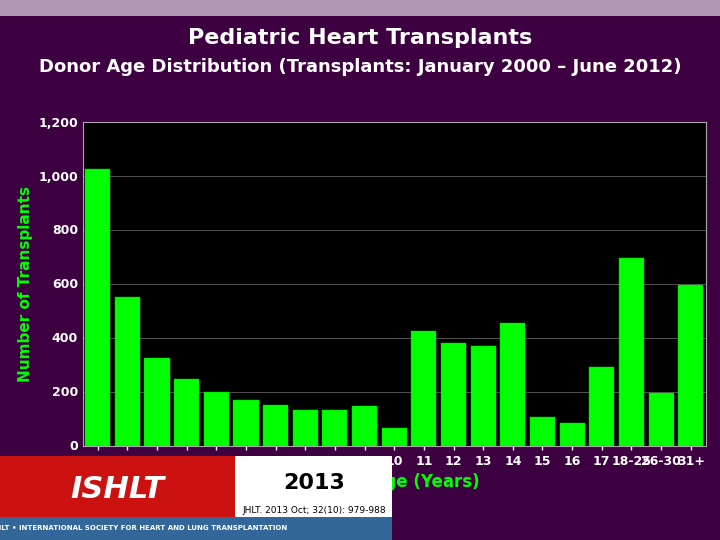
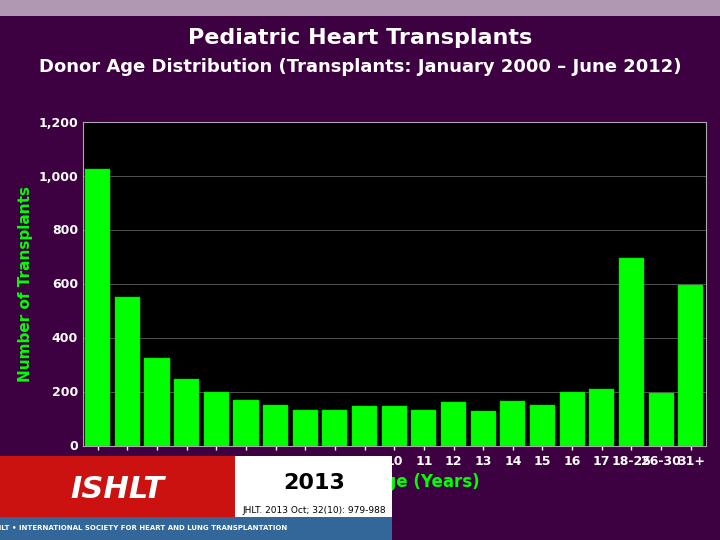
10: 65 -> 148
11: 425 -> 130
12: 380 -> 160
13: 370 -> 128
14: 455 -> 165
15: 105 -> 150
16: 85 -> 198
17: 290 -> 210
